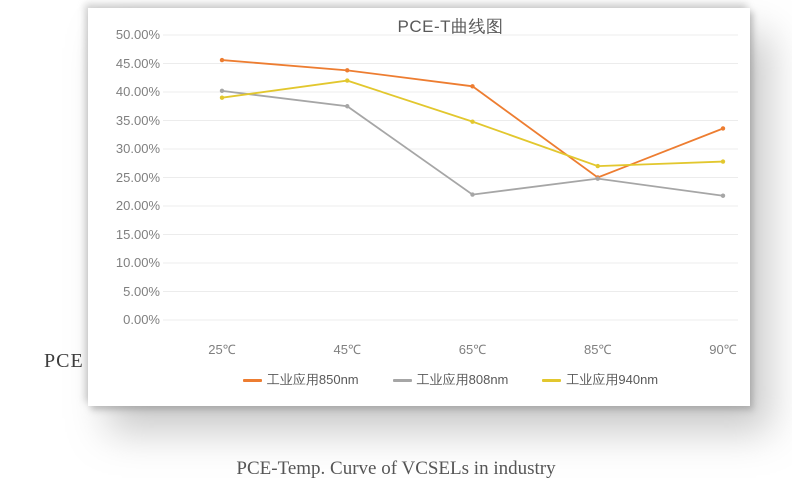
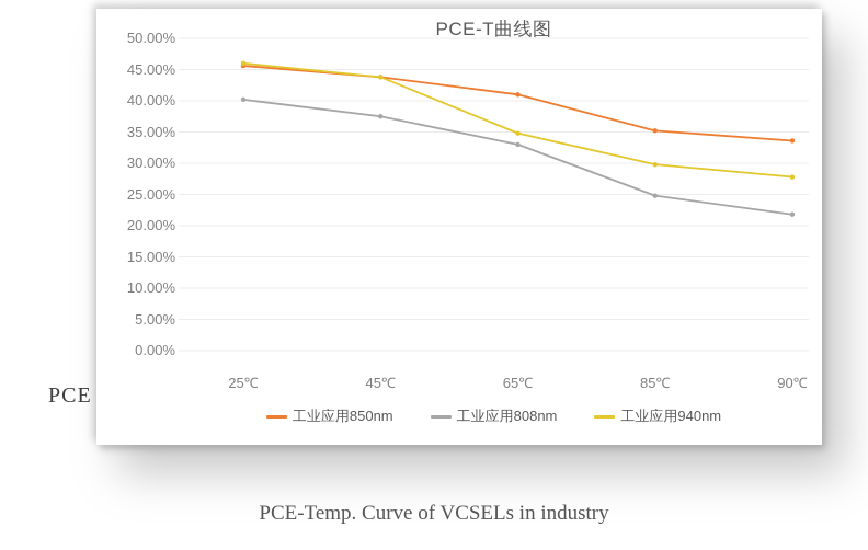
工业应用940nm/25℃: 39% -> 46%
工业应用940nm/45℃: 42% -> 44%
工业应用808nm/65℃: 22% -> 33%
工业应用850nm/85℃: 25% -> 35%
工业应用940nm/85℃: 27% -> 30%
